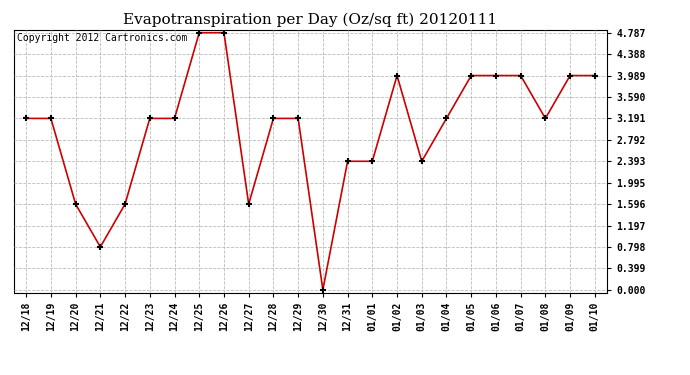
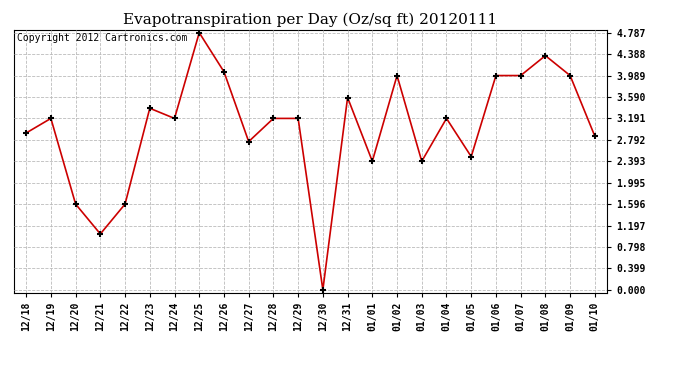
12/18: 3.19 -> 2.92
12/21: 0.80 -> 1.04
12/23: 3.19 -> 3.38
12/26: 4.79 -> 4.06
12/27: 1.60 -> 2.76
12/31: 2.39 -> 3.58
01/05: 3.99 -> 2.48
01/08: 3.19 -> 4.36
01/10: 3.99 -> 2.86
